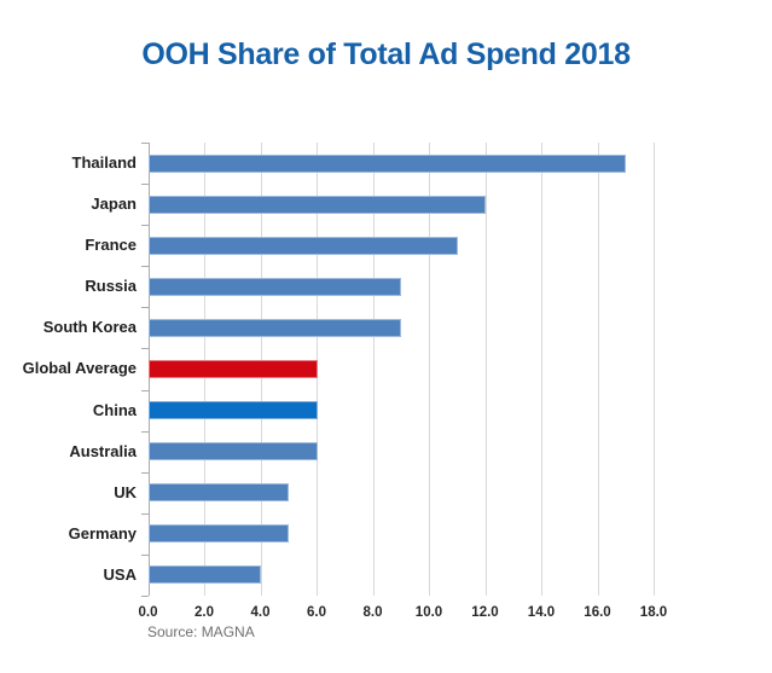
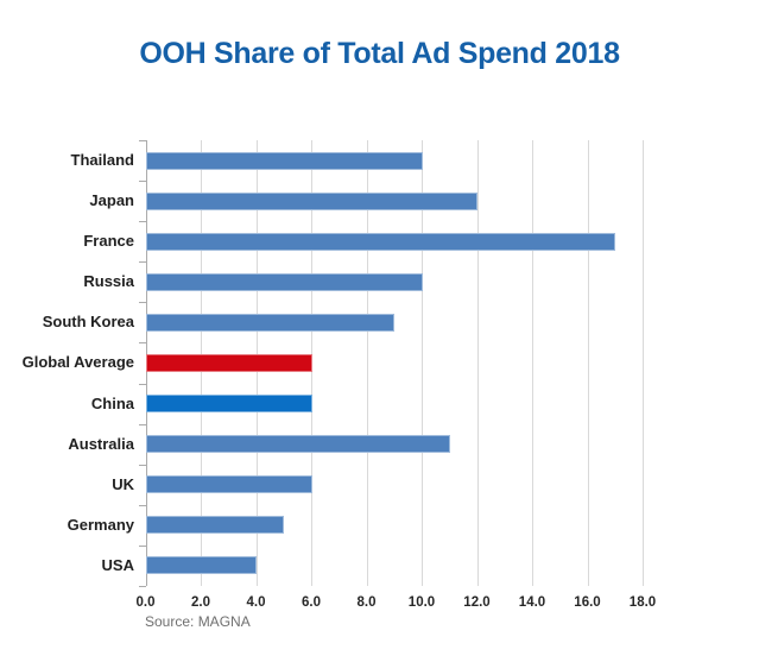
Thailand: 17 -> 10
France: 11 -> 17
Russia: 9 -> 10
Australia: 6 -> 11
UK: 5 -> 6
